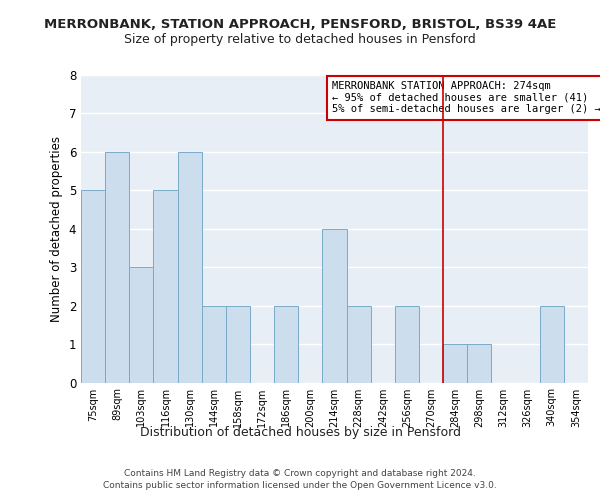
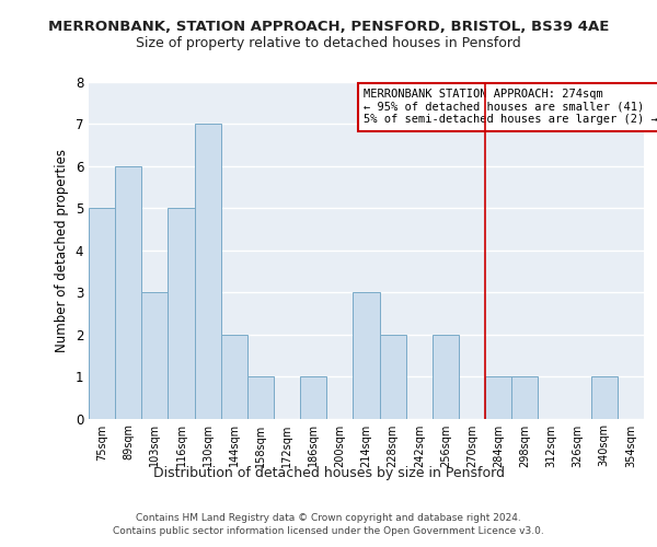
130sqm: 6 -> 7
158sqm: 2 -> 1
186sqm: 2 -> 1
214sqm: 4 -> 3
340sqm: 2 -> 1
